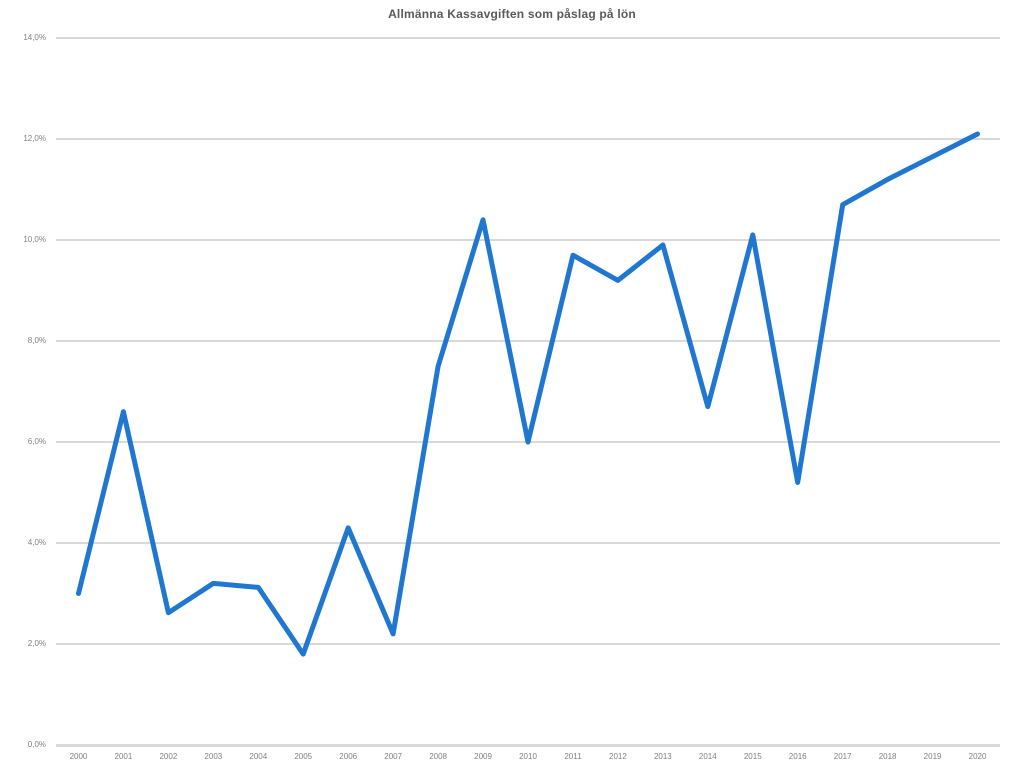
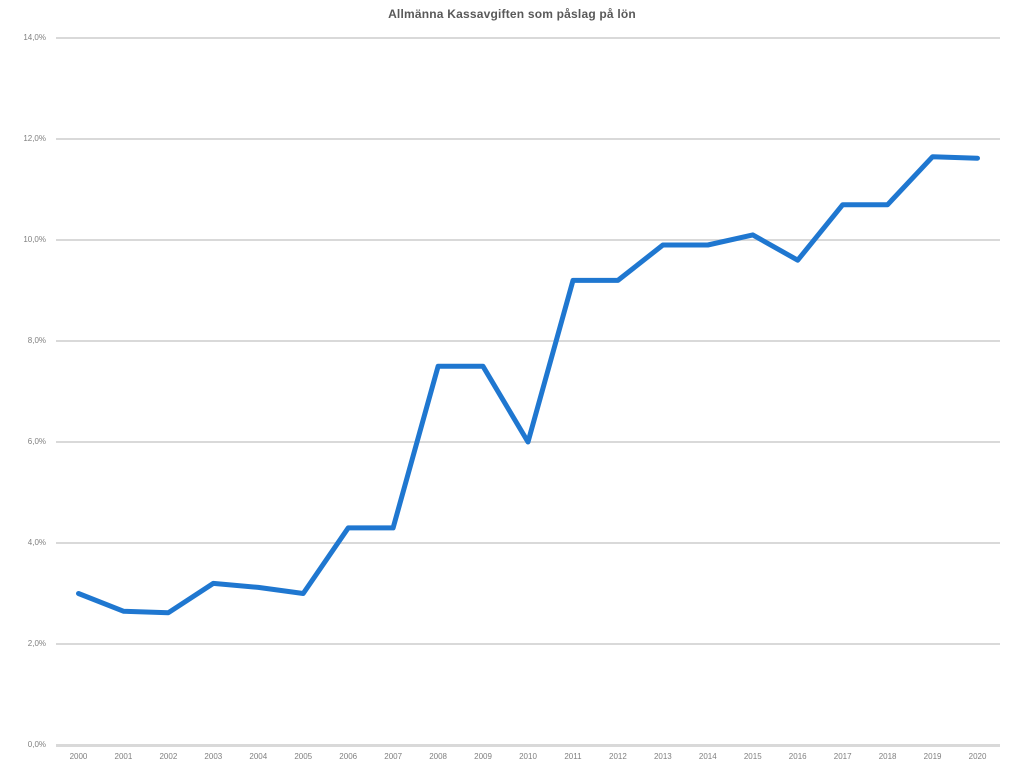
2001: 6,6% -> 2,6%
2005: 1,8% -> 3,0%
2007: 2,2% -> 4,3%
2009: 10,4% -> 7,5%
2011: 9,7% -> 9,2%
2014: 6,7% -> 9,9%
2016: 5,2% -> 9,6%
2018: 11,2% -> 10,7%
2020: 12,1% -> 11,6%
